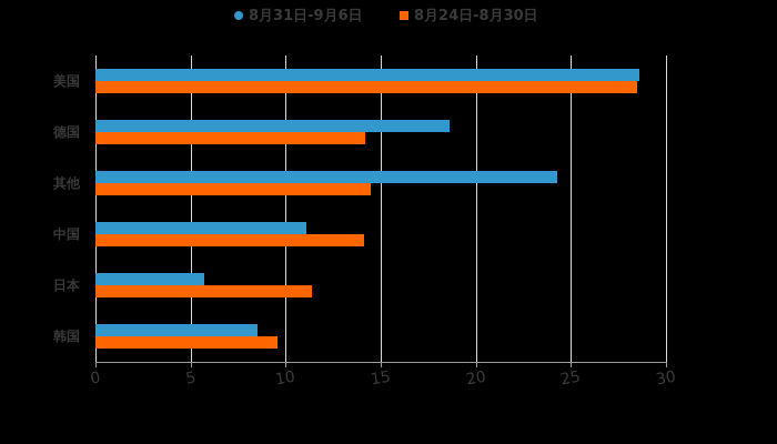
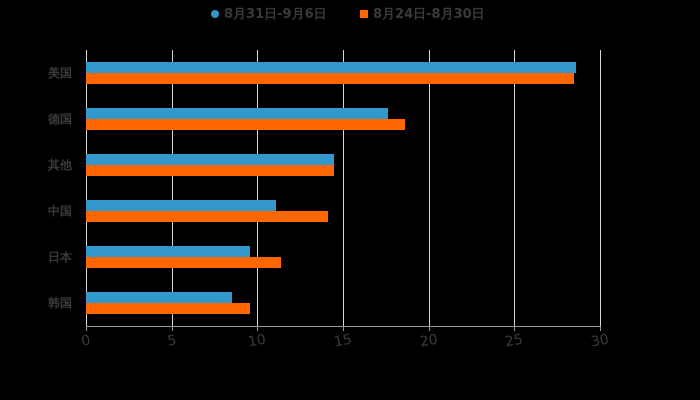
8月31日-9月6日/德国: 18.6 -> 17.6
8月24日-8月30日/德国: 14.2 -> 18.6
8月31日-9月6日/其他: 24.3 -> 14.5
8月31日-9月6日/日本: 5.7 -> 9.6
